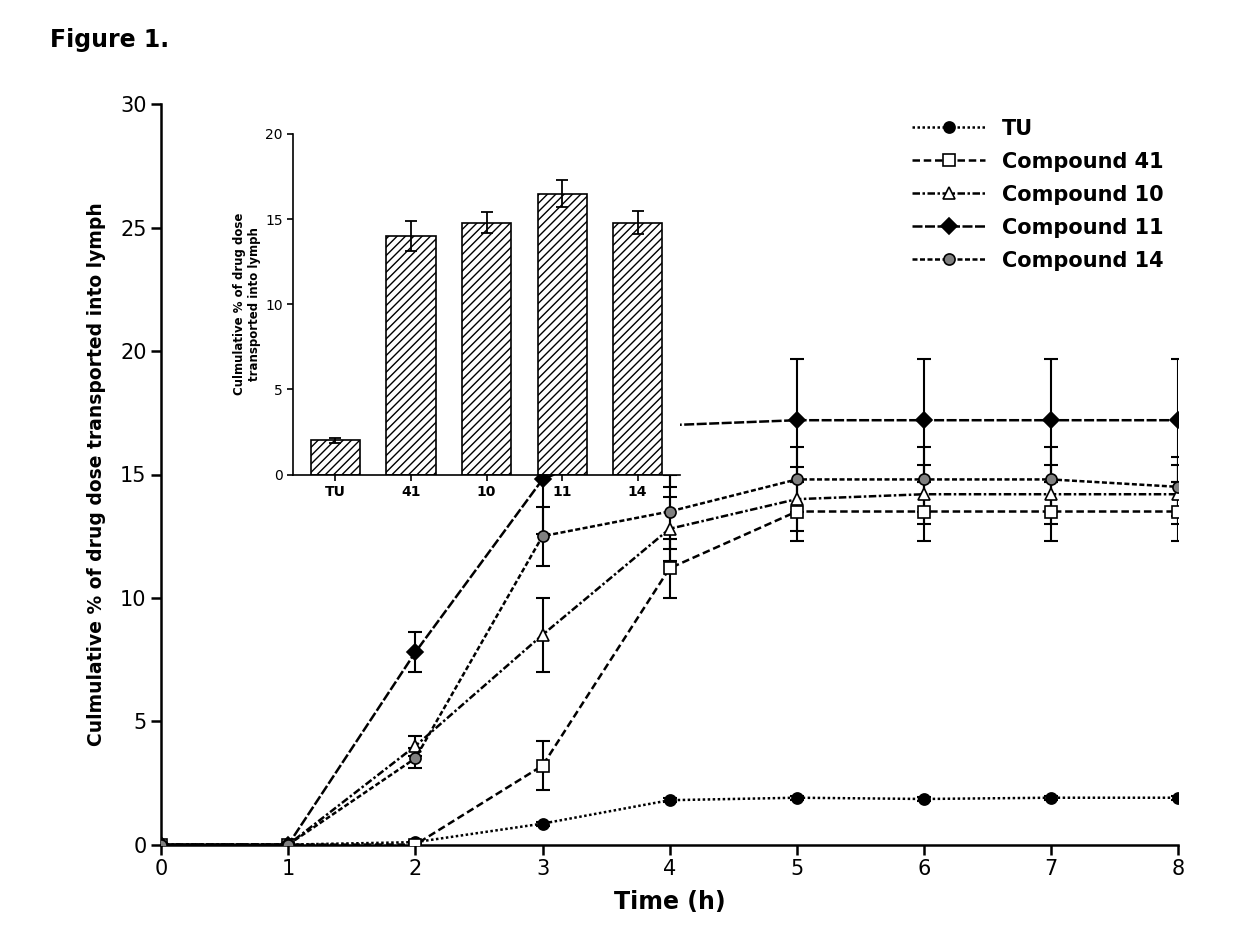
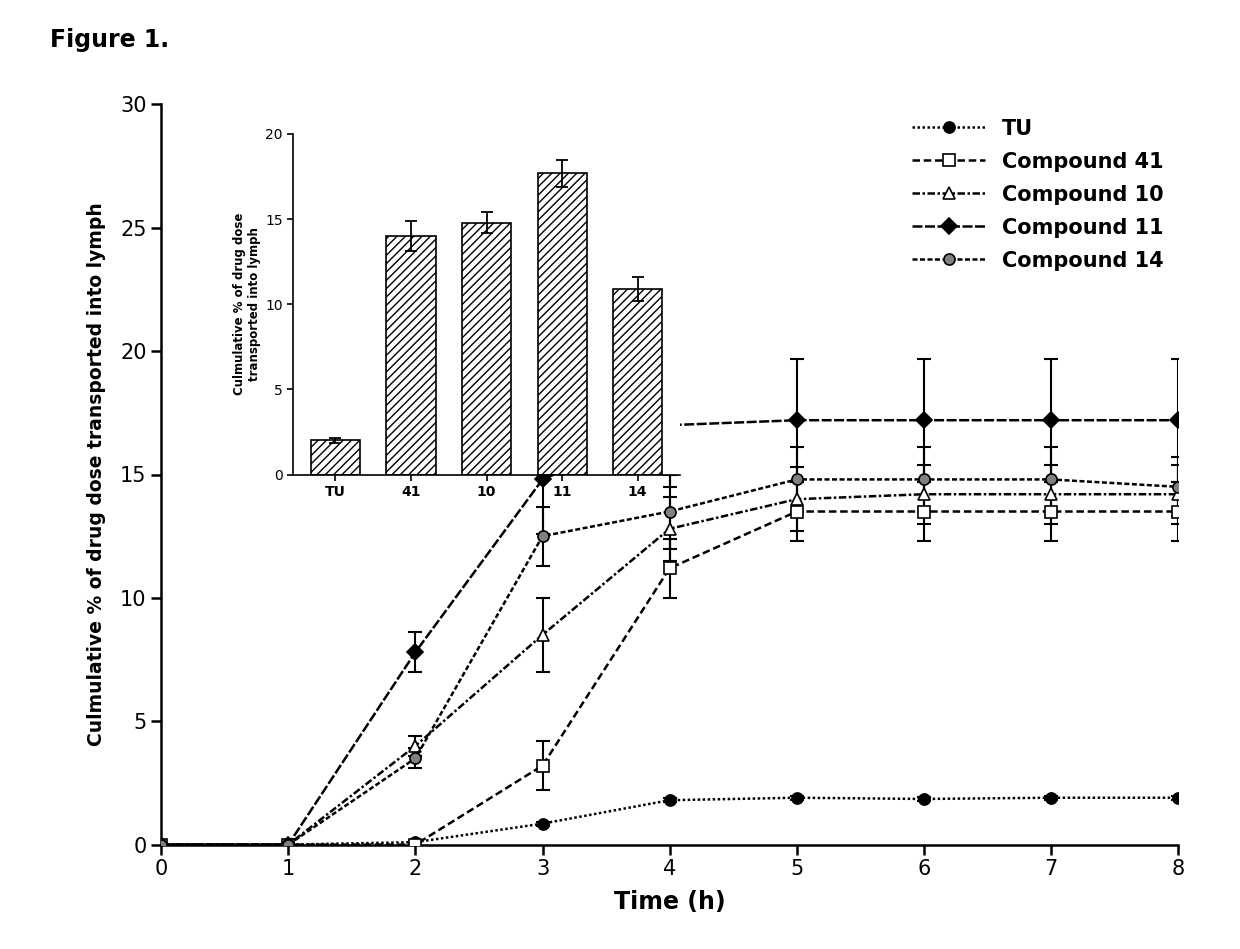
11: 16.5 -> 17.7
14: 14.8 -> 10.9
